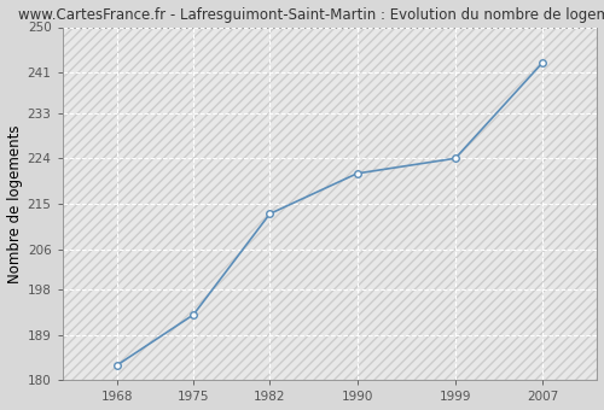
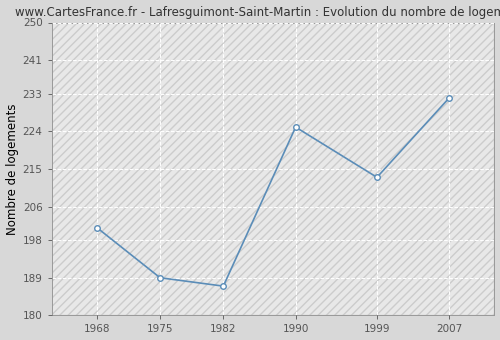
1968: 183 -> 201
1975: 193 -> 189
1982: 213 -> 187
1990: 221 -> 225
1999: 224 -> 213
2007: 243 -> 232
